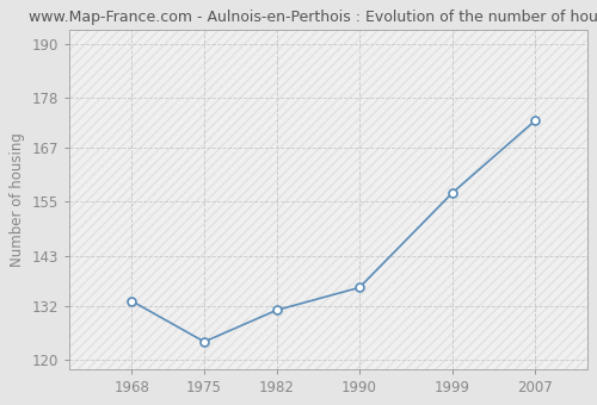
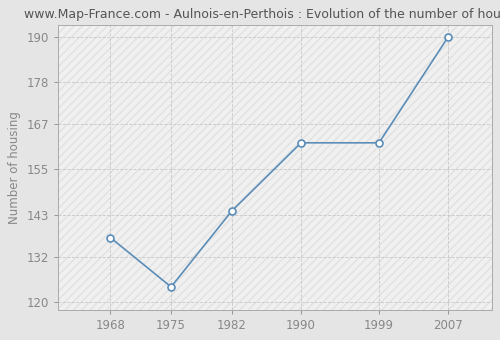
1968: 133 -> 137
1982: 131 -> 144
1990: 136 -> 162
1999: 157 -> 162
2007: 173 -> 190
